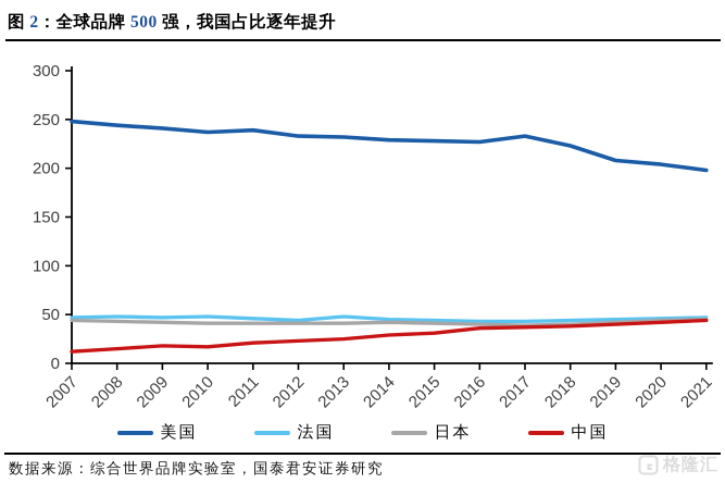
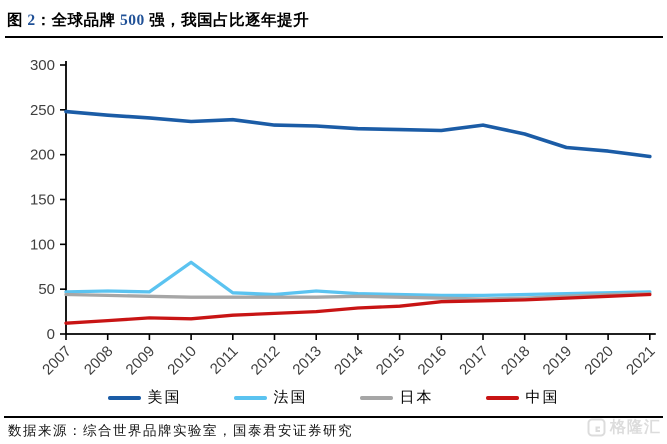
法国/2010: 50 -> 80
